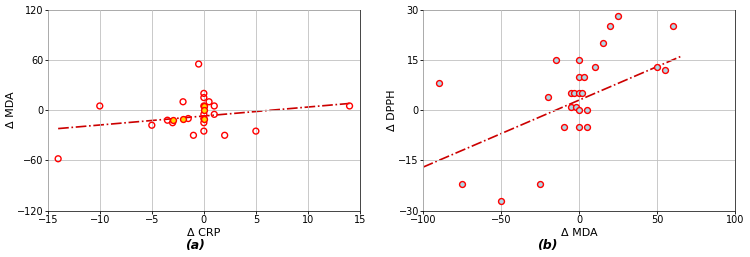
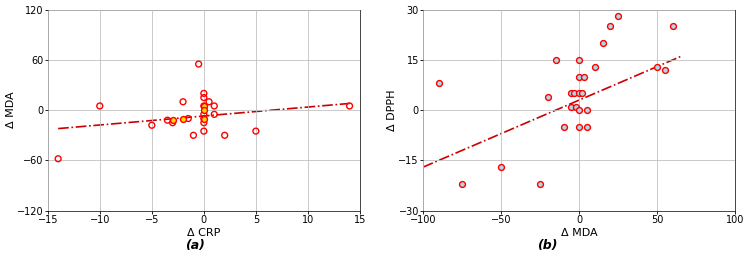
−50: -27 -> -17
